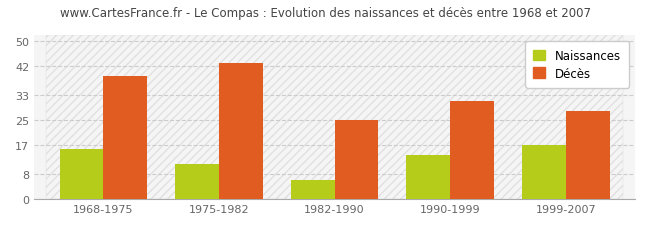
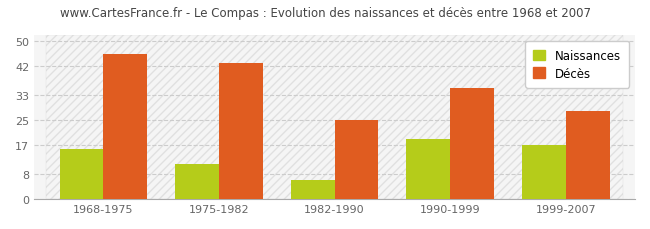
Décès/1968-1975: 39 -> 46
Naissances/1990-1999: 14 -> 19
Décès/1990-1999: 31 -> 35
